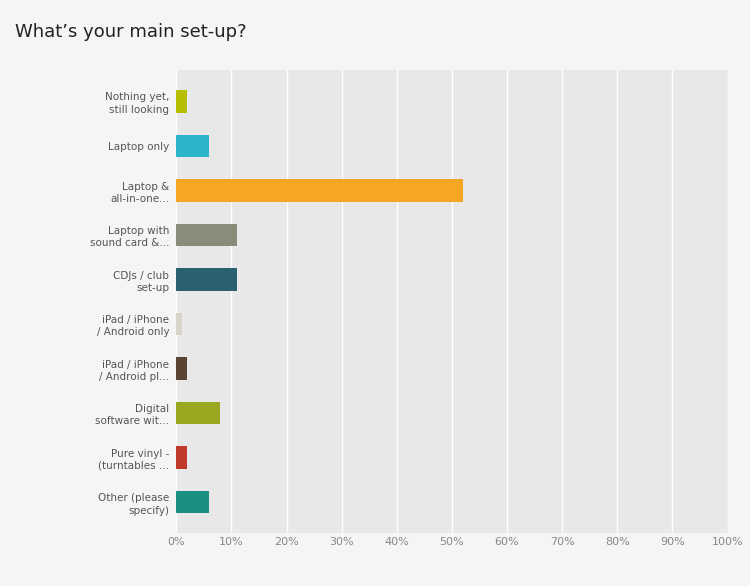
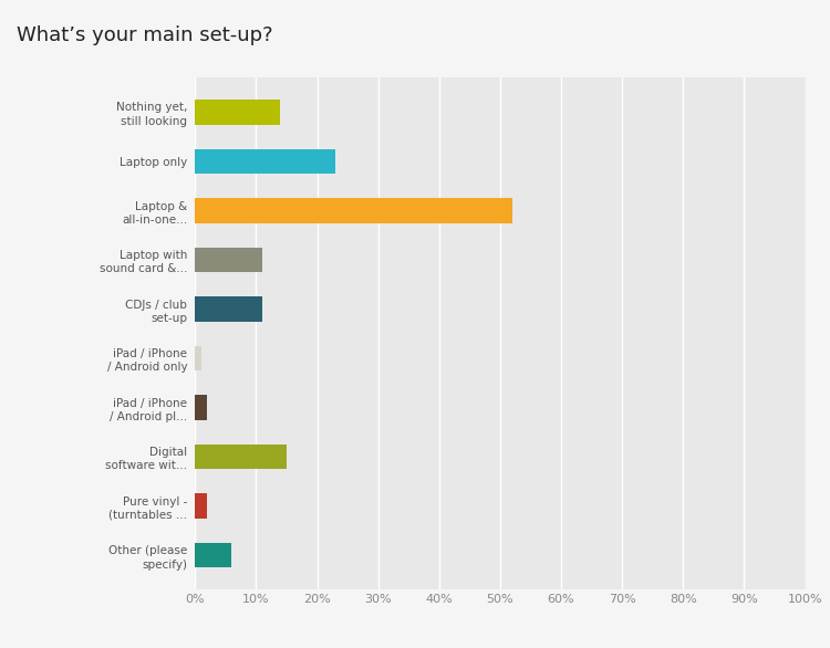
Nothing yet, still looking: 2% -> 14%
Laptop only: 6% -> 23%
Digital software wit...: 8% -> 15%
